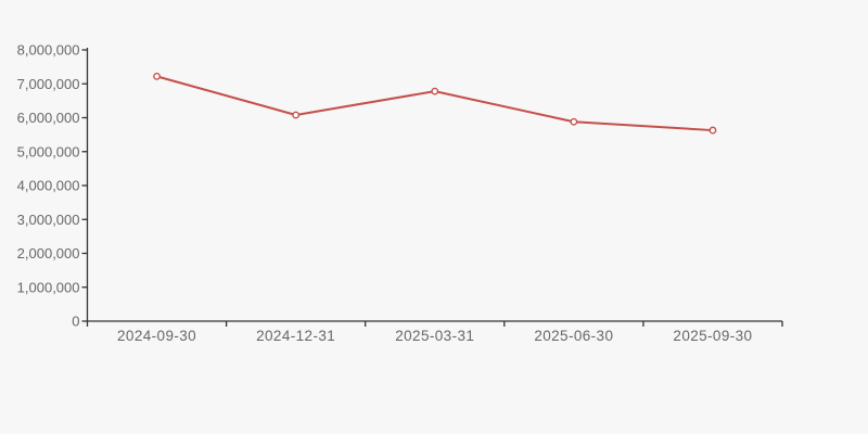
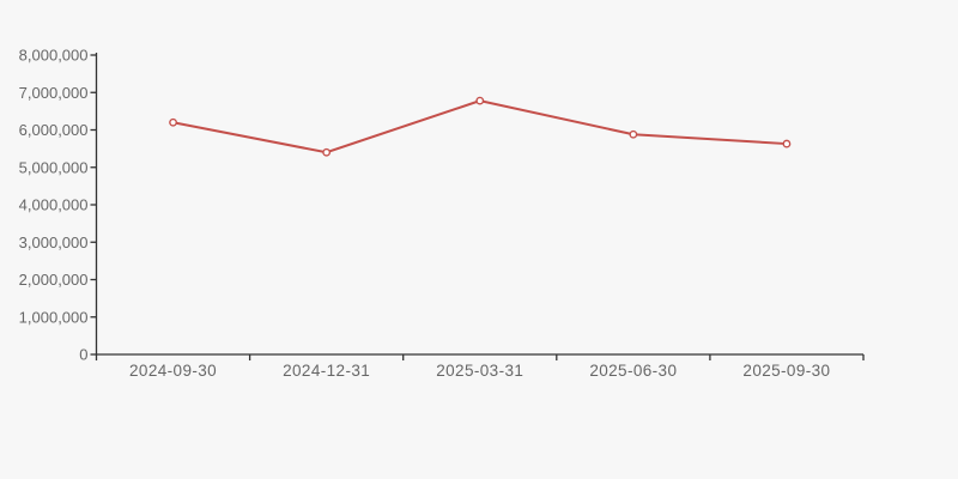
2024-09-30: 7200000 -> 6200000
2024-12-31: 6100000 -> 5400000
